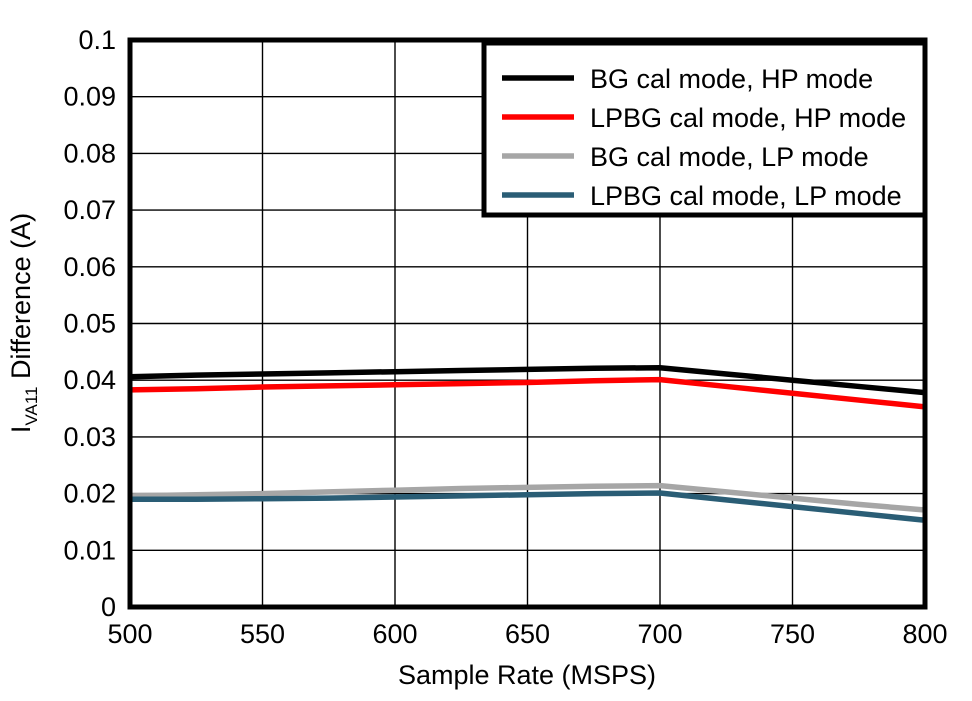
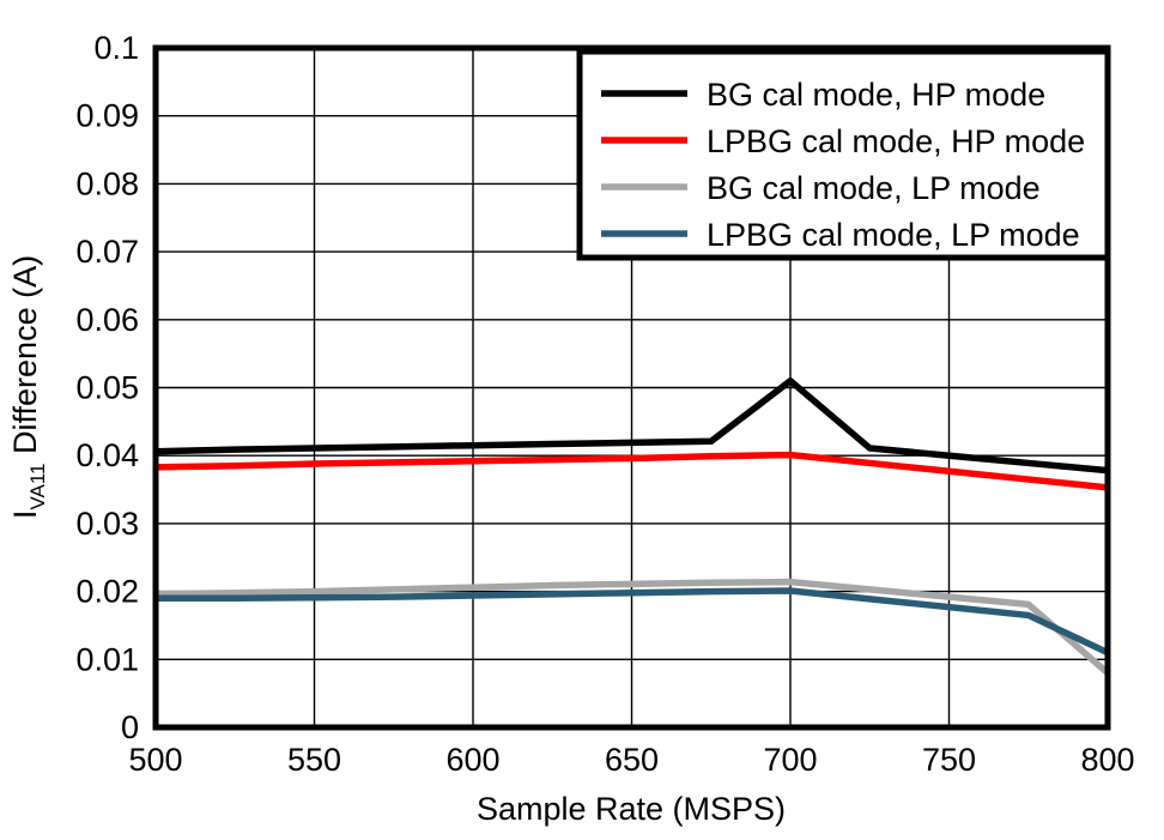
BG cal mode, HP mode/700: 0.042 -> 0.051
BG cal mode, LP mode/800: 0.017 -> 0.008
LPBG cal mode, LP mode/800: 0.015 -> 0.011
